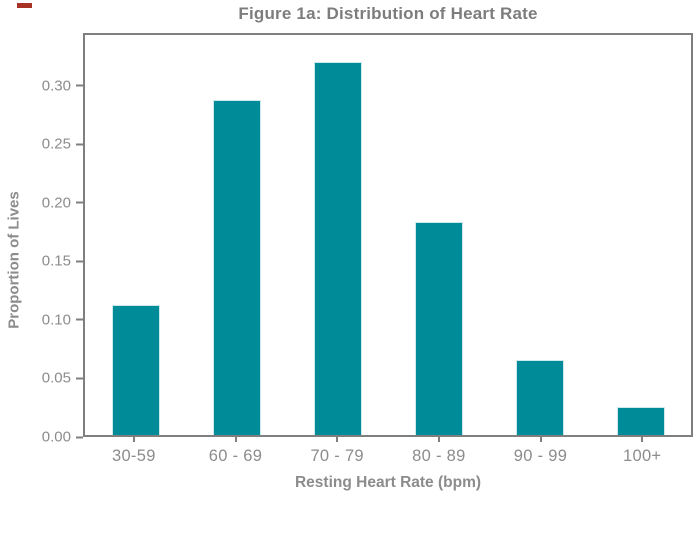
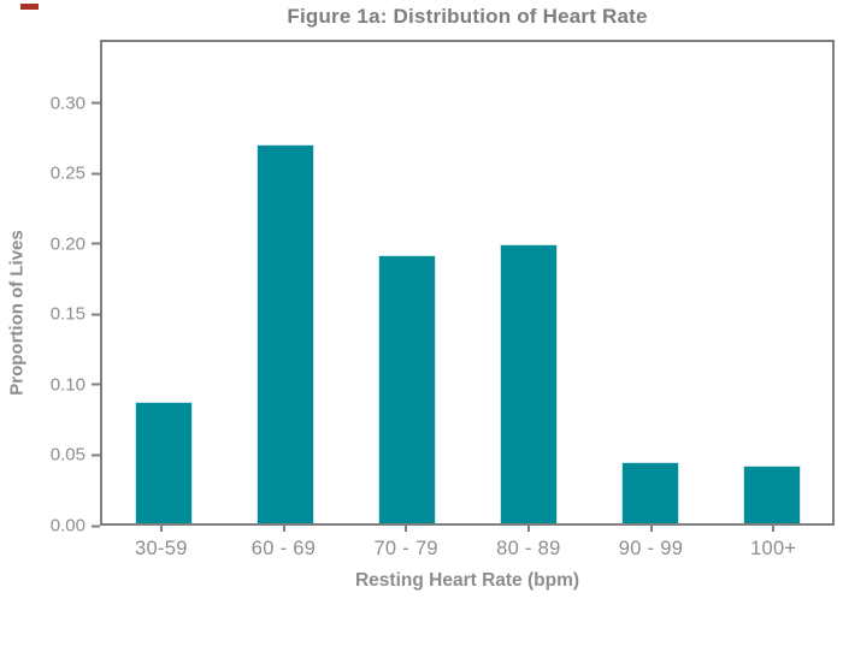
30-59: 0.112 -> 0.087
60 - 69: 0.289 -> 0.272
70 - 79: 0.322 -> 0.192
80 - 89: 0.184 -> 0.200
90 - 99: 0.065 -> 0.044
100+: 0.024 -> 0.041
